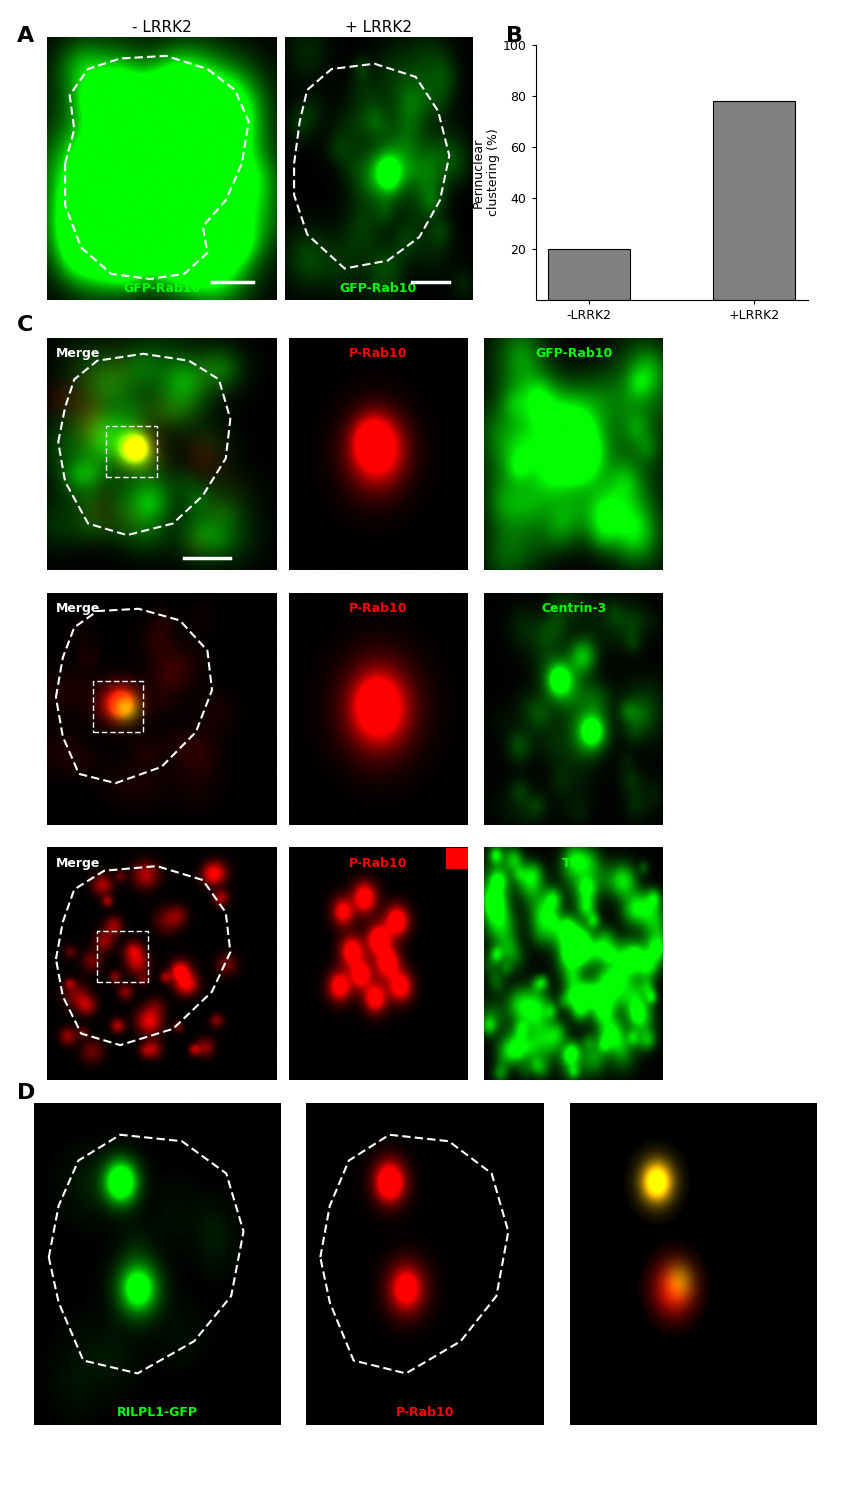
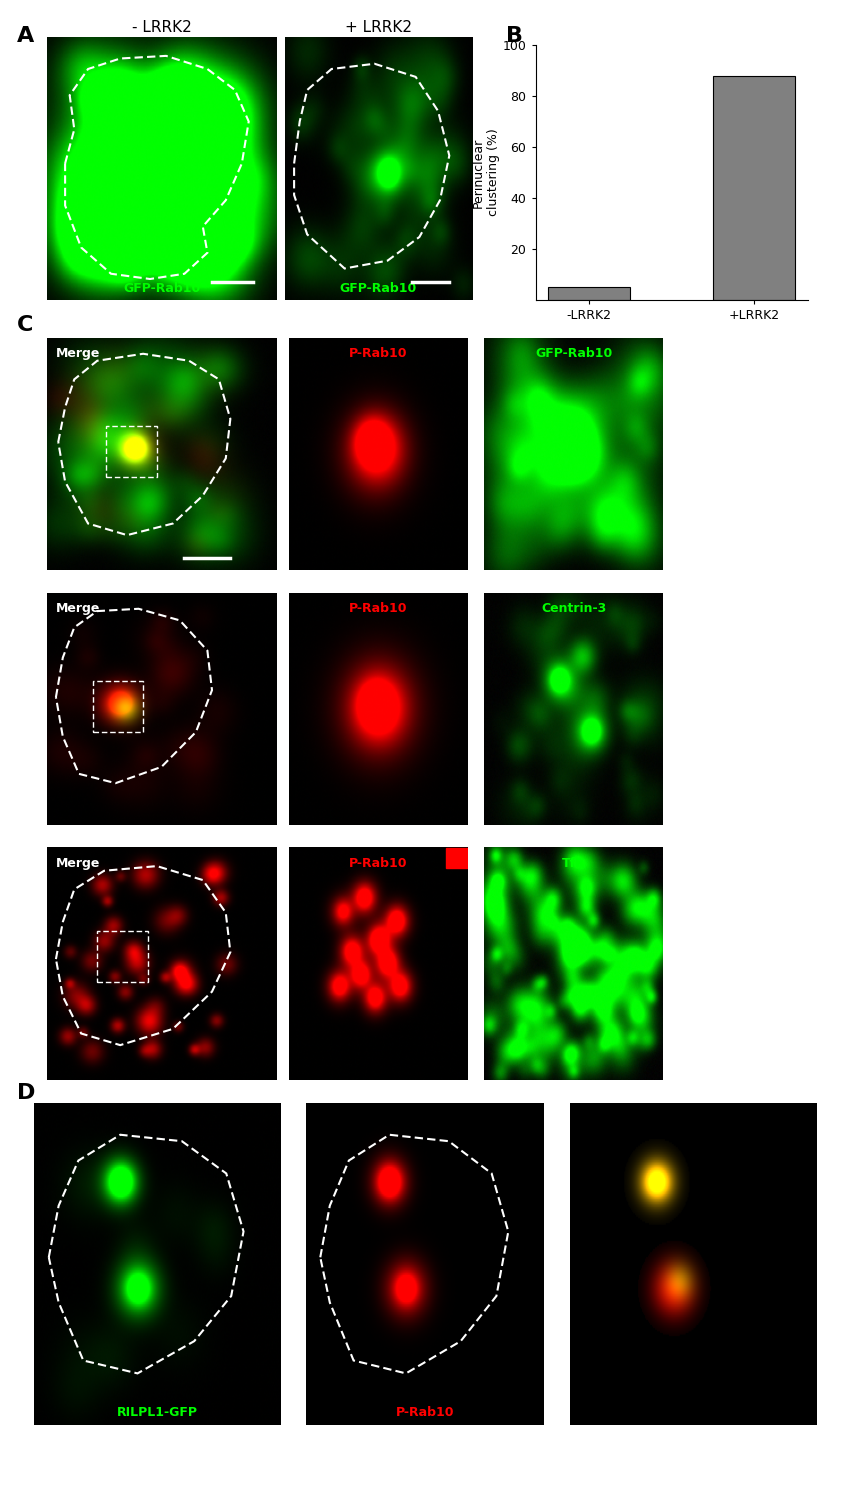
-LRRK2: 20 -> 5
+LRRK2: 78 -> 88
